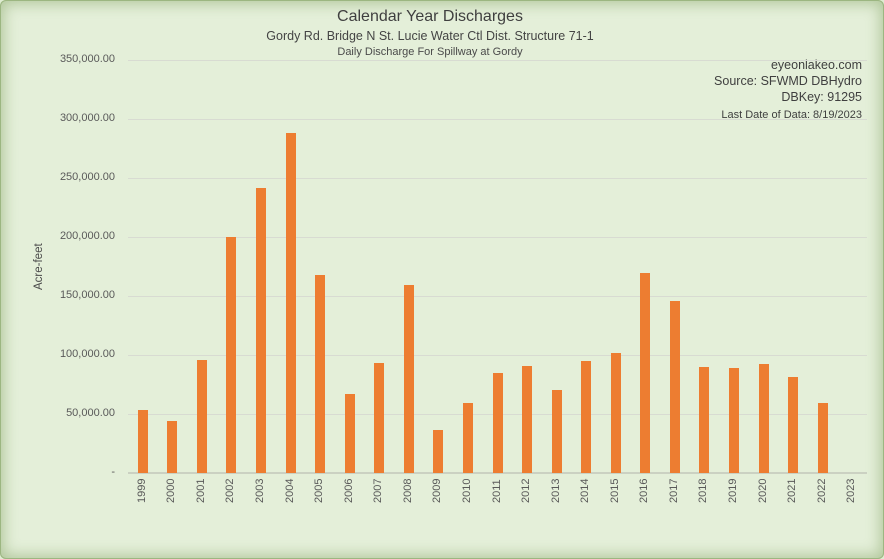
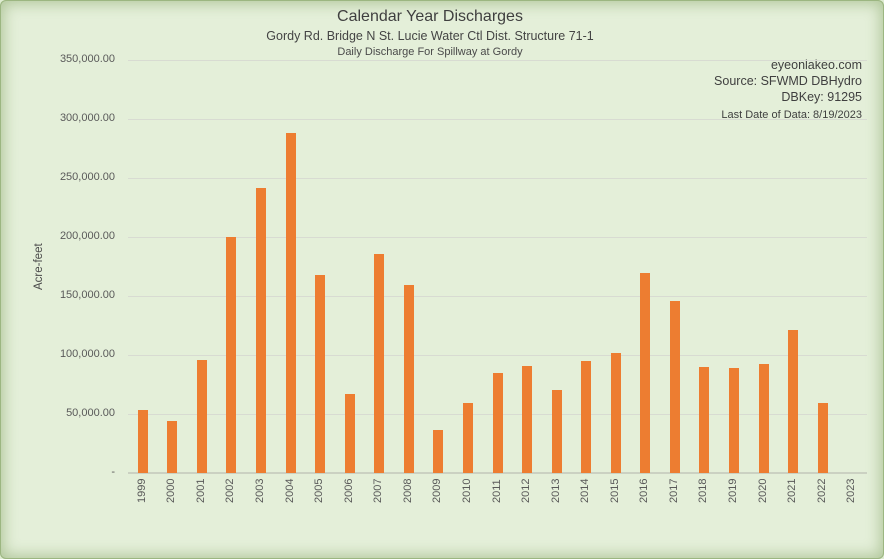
2007: 94000 -> 186000
2021: 81000 -> 121000
